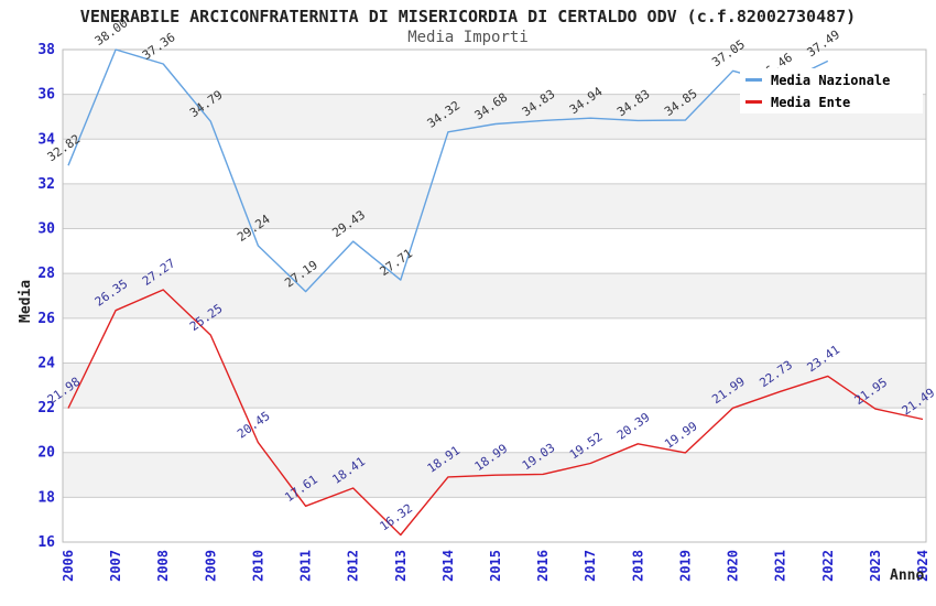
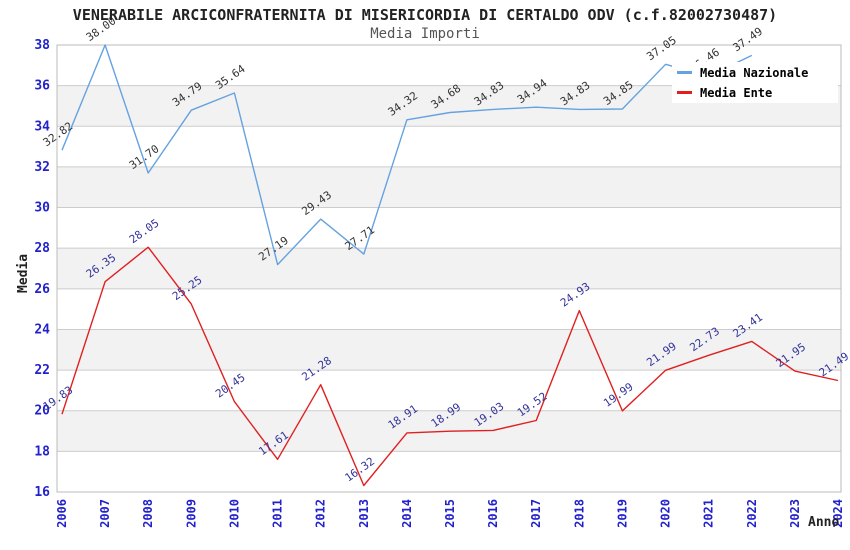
Media Ente/2006: 21.98 -> 19.83
Media Nazionale/2008: 37.36 -> 31.70
Media Ente/2008: 27.27 -> 28.05
Media Nazionale/2010: 29.24 -> 35.64
Media Ente/2012: 18.41 -> 21.28
Media Ente/2018: 20.39 -> 24.93
